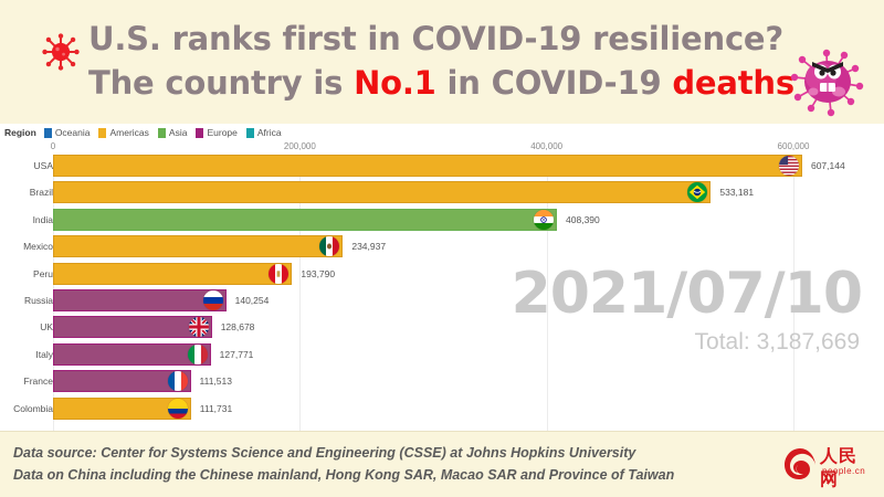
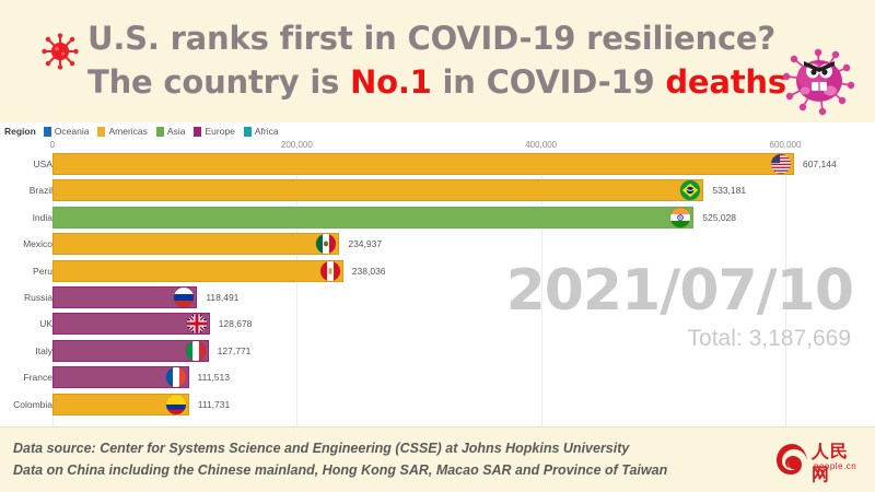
India: 408,390 -> 525,028
Peru: 193,790 -> 238,036
Russia: 140,254 -> 118,491
